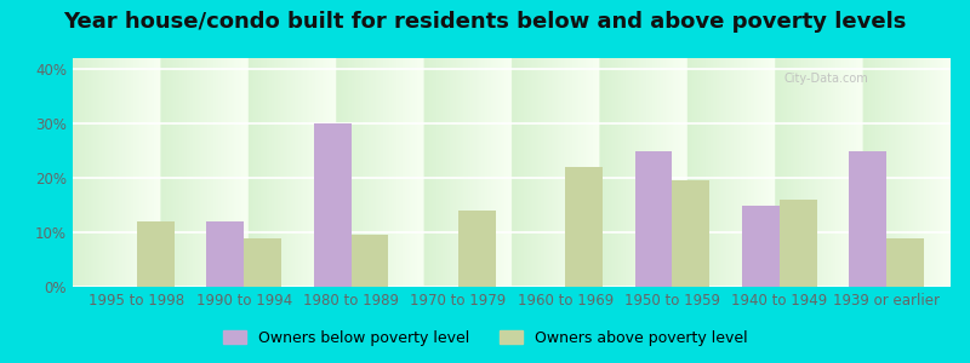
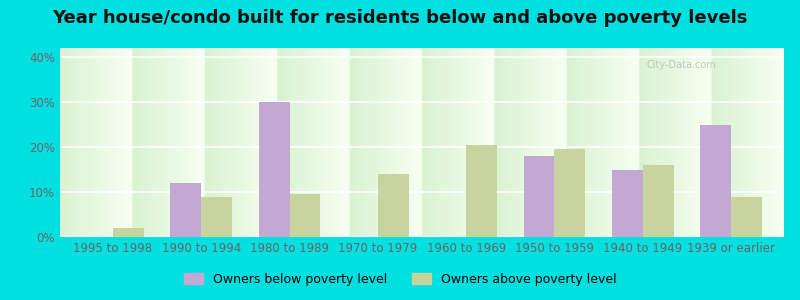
Owners above poverty level/1995 to 1998: 12.0% -> 2.0%
Owners above poverty level/1960 to 1969: 22.0% -> 20.5%
Owners below poverty level/1950 to 1959: 25% -> 18%
